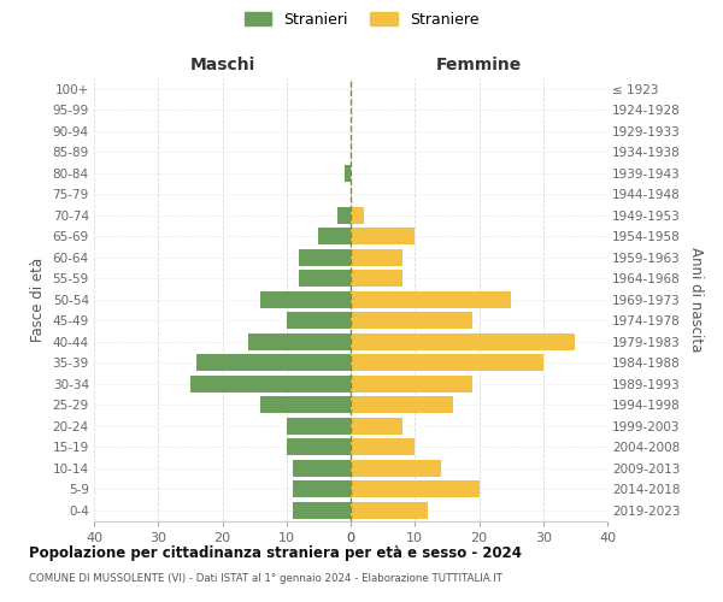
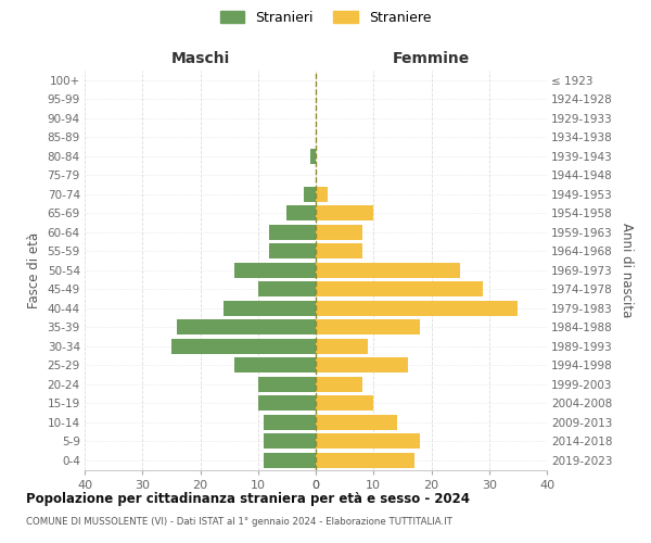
Femmine/1974-1978: 19 -> 29
Femmine/1984-1988: 30 -> 18
Femmine/1989-1993: 19 -> 9
Femmine/2014-2018: 20 -> 18
Femmine/2019-2023: 12 -> 17
